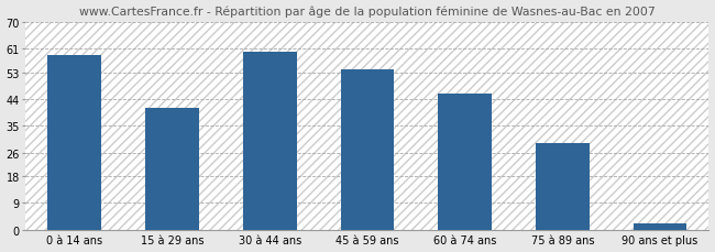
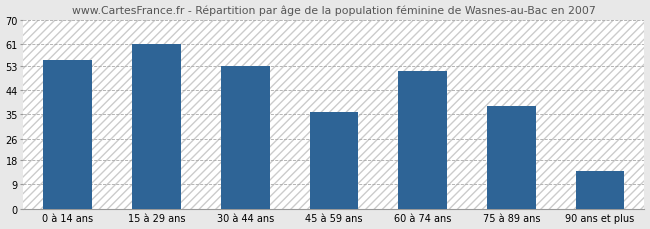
0 à 14 ans: 59 -> 55
15 à 29 ans: 41 -> 61
30 à 44 ans: 60 -> 53
45 à 59 ans: 54 -> 36
60 à 74 ans: 46 -> 51
75 à 89 ans: 29 -> 38
90 ans et plus: 2 -> 14
